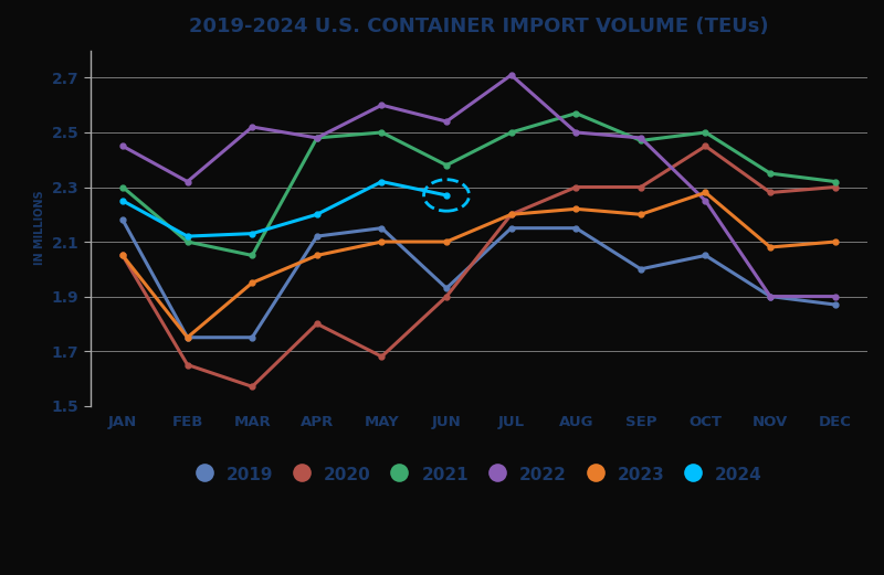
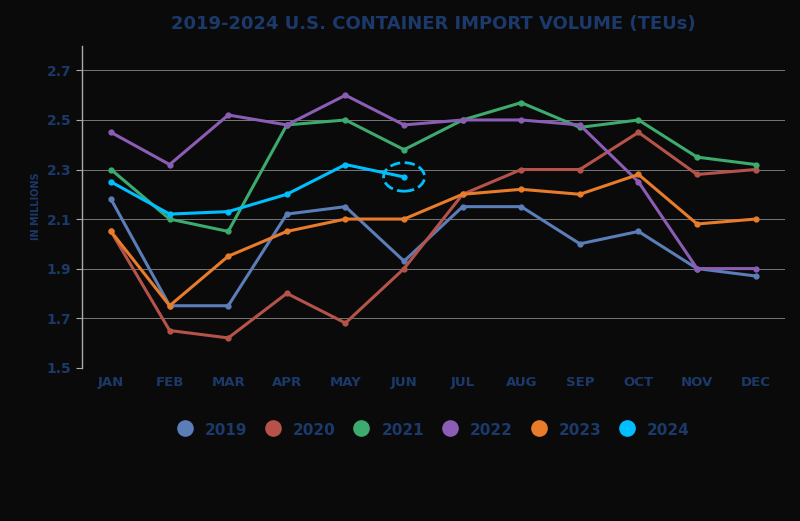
2020/MAR: 1.57 -> 1.62
2022/JUN: 2.54 -> 2.48
2022/JUL: 2.71 -> 2.50
